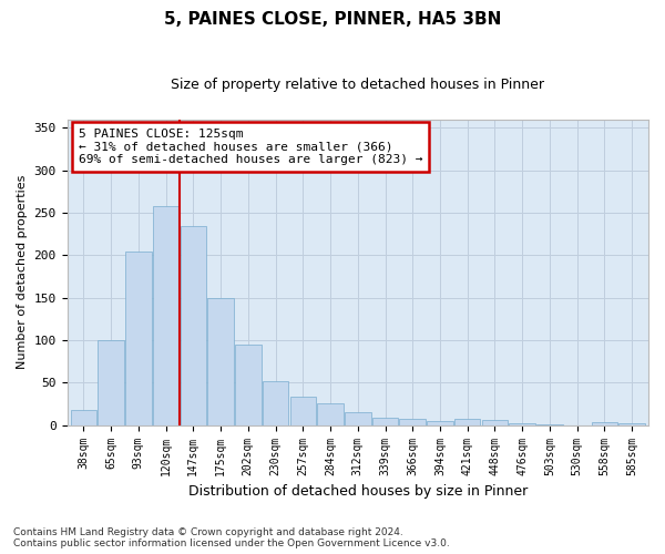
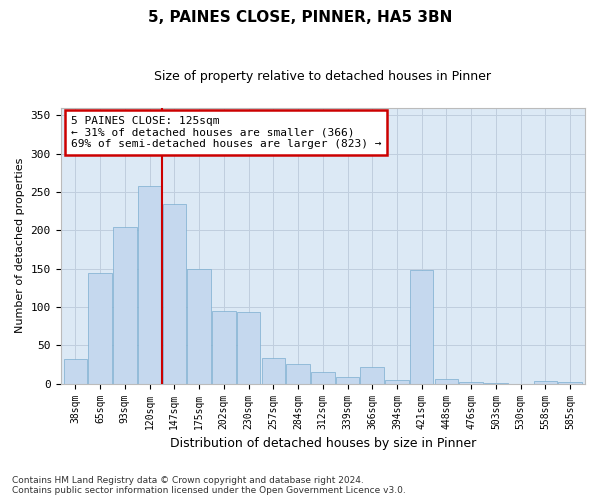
38sqm: 18 -> 32
65sqm: 100 -> 144
230sqm: 52 -> 94
366sqm: 7 -> 22
421sqm: 7 -> 148
